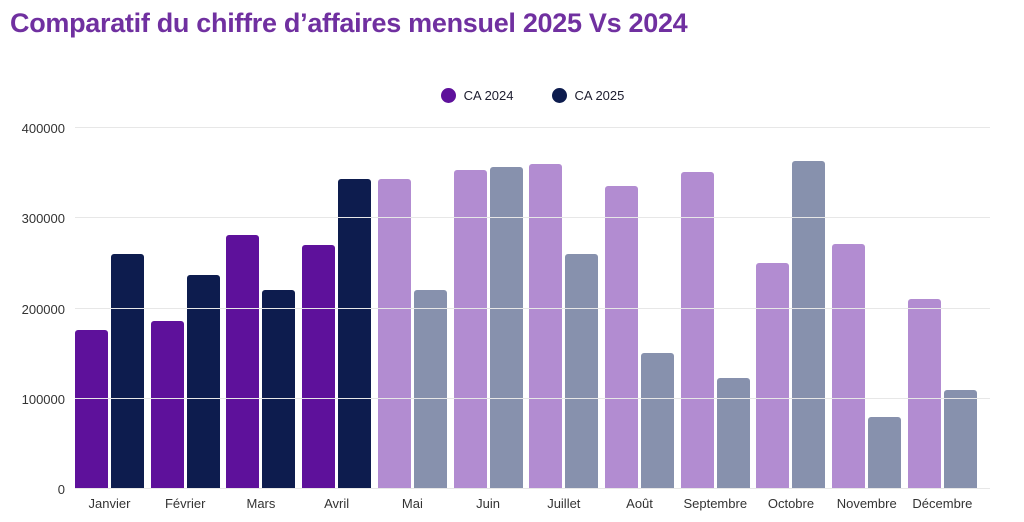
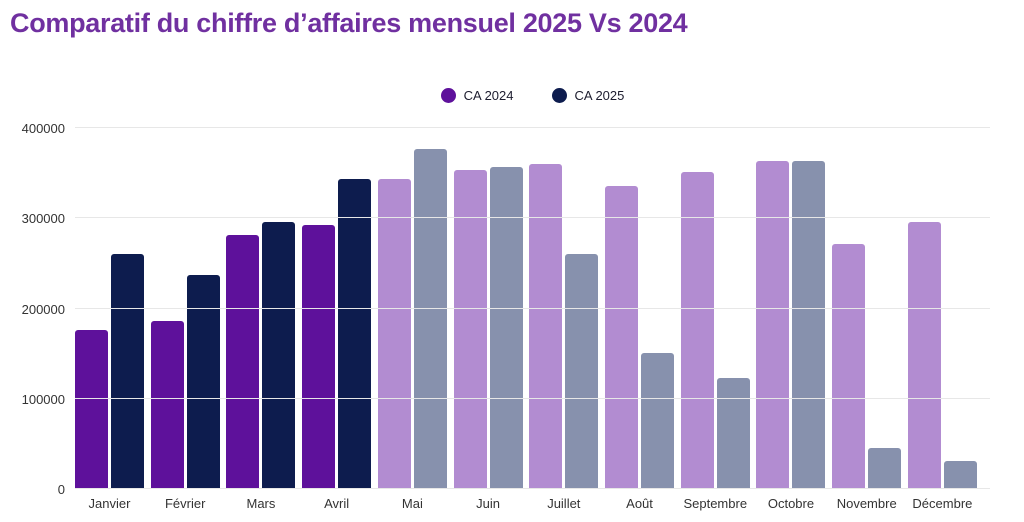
CA 2025/Mars: 220000 -> 300000
CA 2024/Avril: 270000 -> 290000
CA 2025/Mai: 220000 -> 380000
CA 2024/Octobre: 250000 -> 360000
CA 2025/Novembre: 80000 -> 50000
CA 2024/Décembre: 210000 -> 300000
CA 2025/Décembre: 110000 -> 30000
